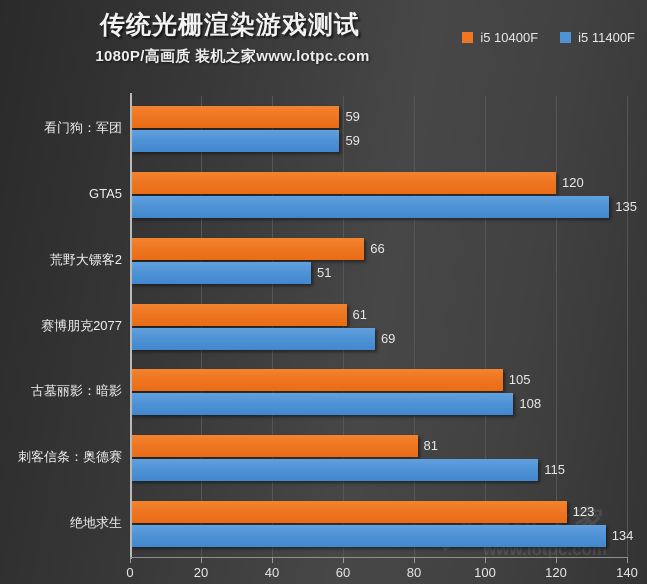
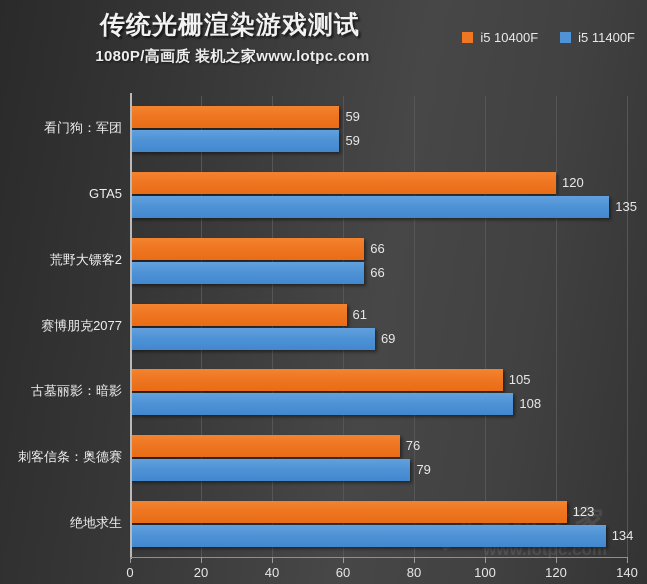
i5 11400F/荒野大镖客2: 51 -> 66
i5 10400F/刺客信条：奥德赛: 81 -> 76
i5 11400F/刺客信条：奥德赛: 115 -> 79
